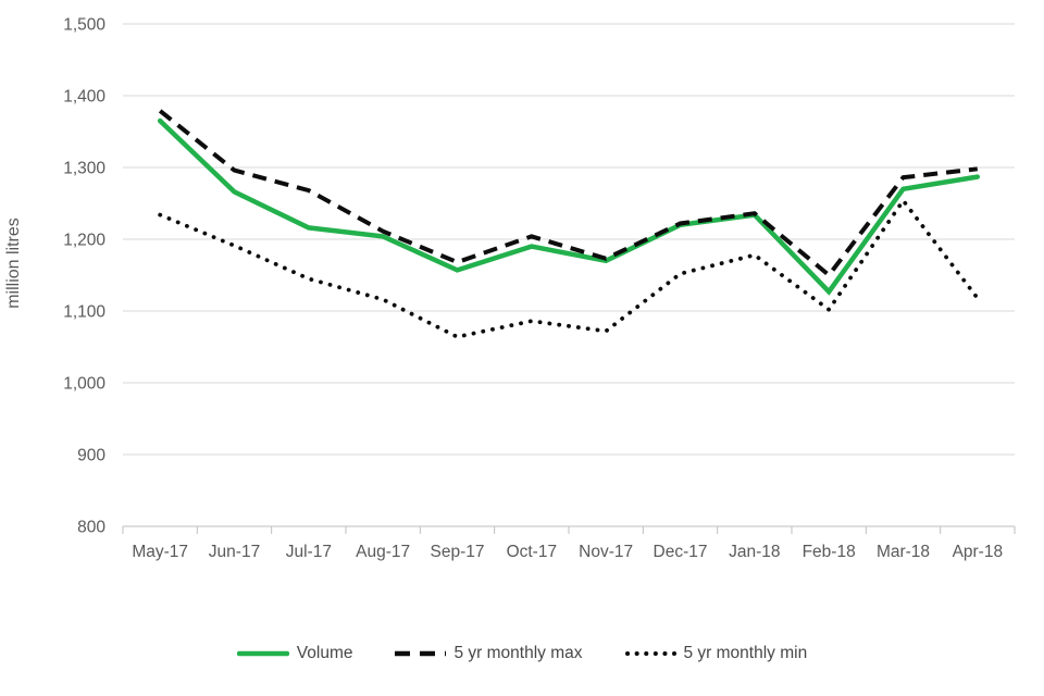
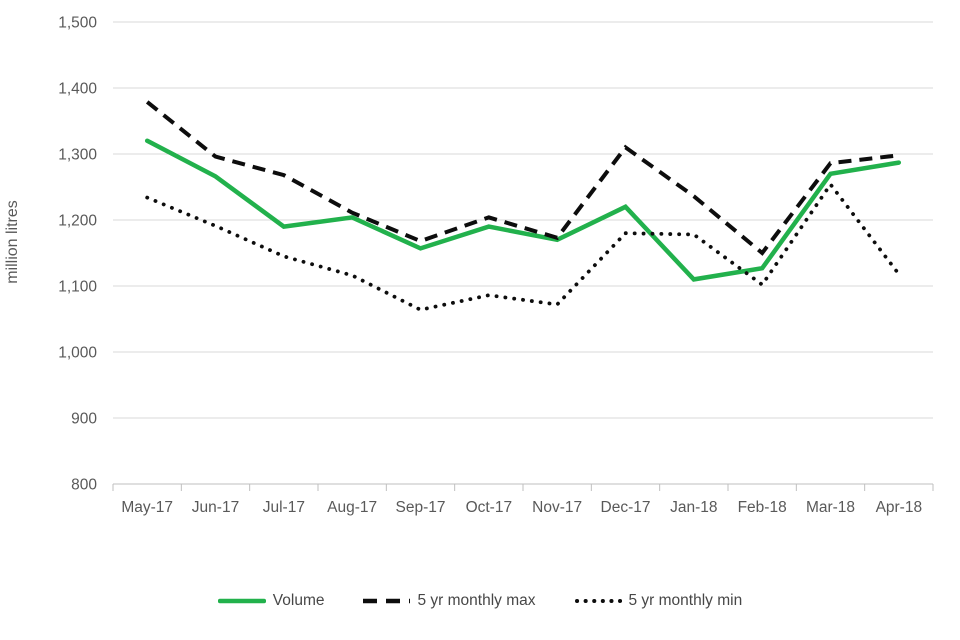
Volume/May-17: 1360 -> 1320
Volume/Jul-17: 1220 -> 1190
5 yr monthly max/Dec-17: 1220 -> 1310
5 yr monthly min/Dec-17: 1150 -> 1180
Volume/Jan-18: 1230 -> 1110
